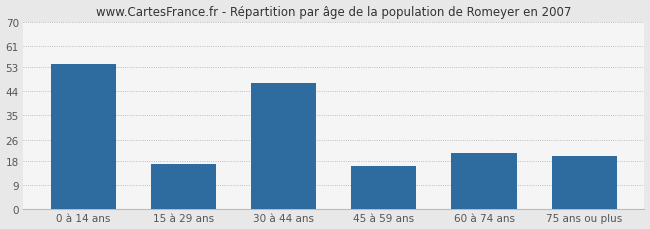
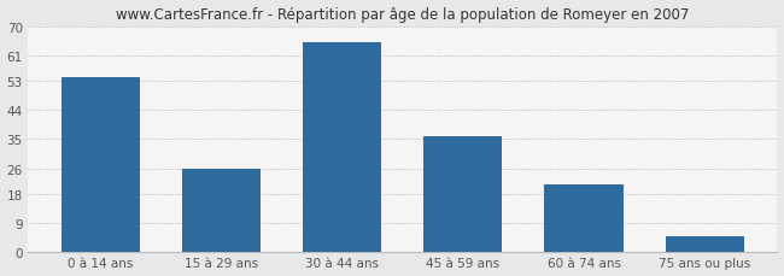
15 à 29 ans: 17 -> 26
30 à 44 ans: 47 -> 65
45 à 59 ans: 16 -> 36
75 ans ou plus: 20 -> 5
